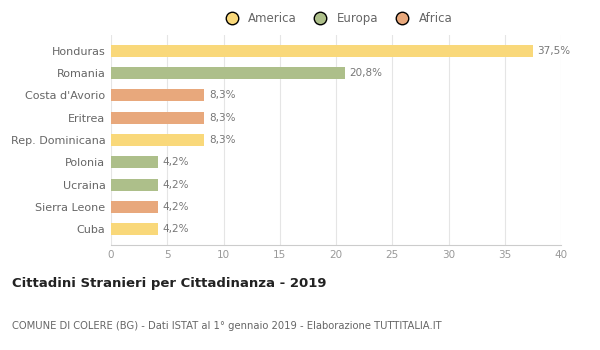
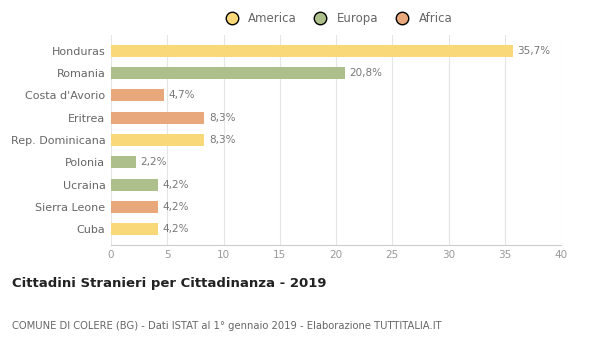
Honduras: 37,5% -> 35,7%
Costa d'Avorio: 8,3% -> 4,7%
Polonia: 4,2% -> 2,2%
